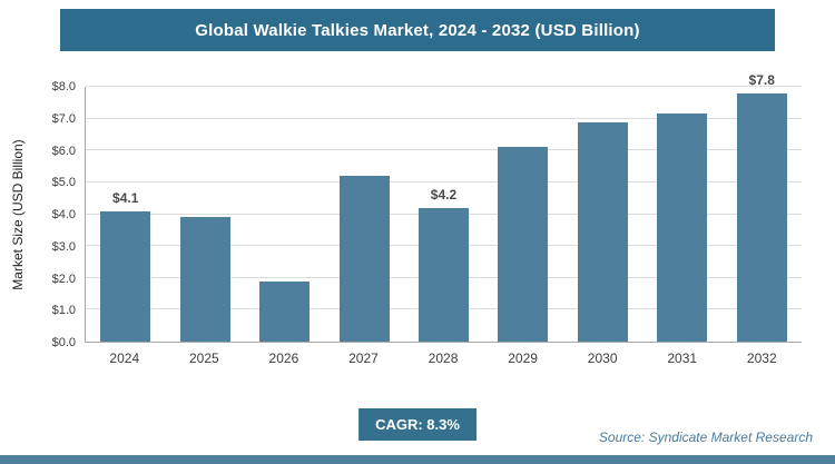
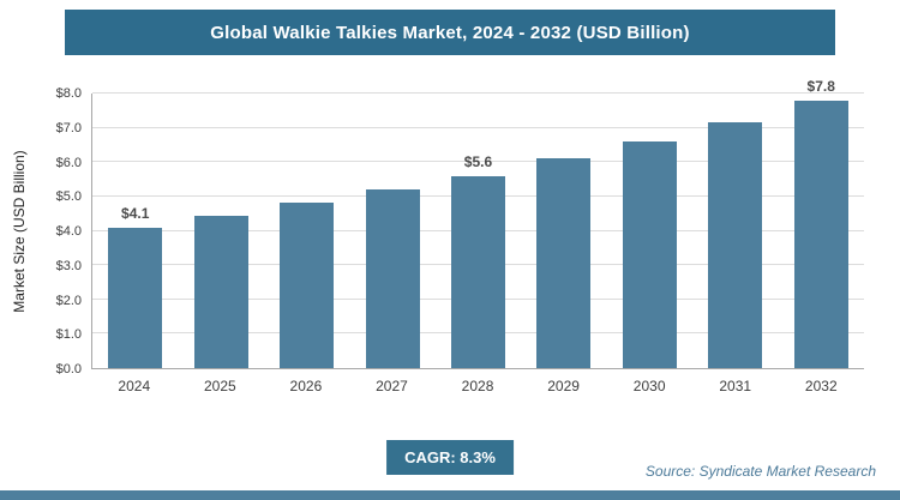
2025: $3.9 -> $4.4
2026: $1.9 -> $4.8
2028: $4.2 -> $5.6
2030: $6.9 -> $6.6
